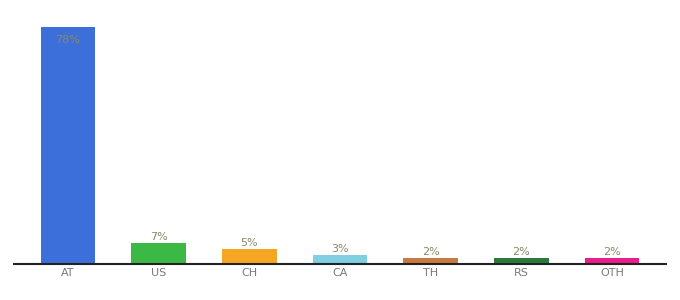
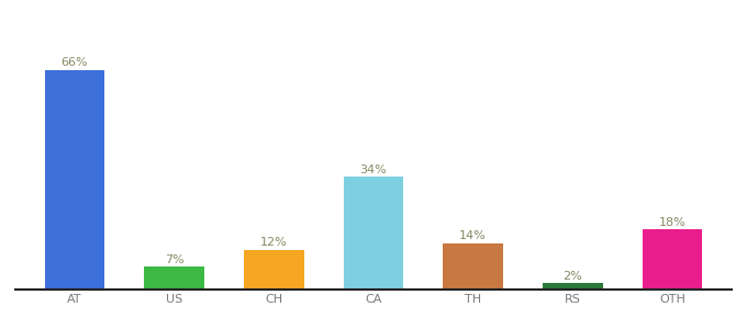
AT: 78% -> 66%
CH: 5% -> 12%
CA: 3% -> 34%
TH: 2% -> 14%
OTH: 2% -> 18%
